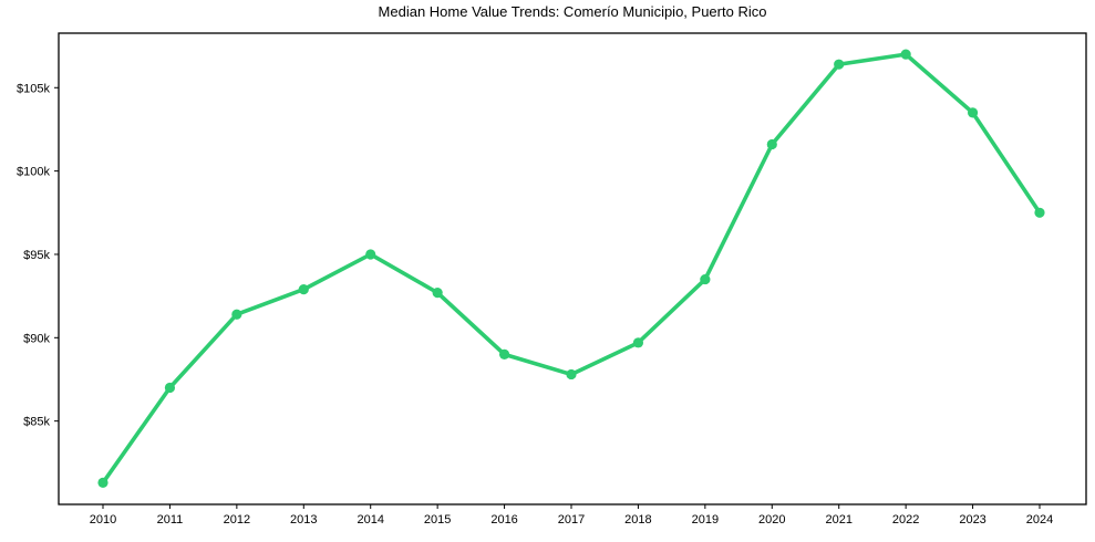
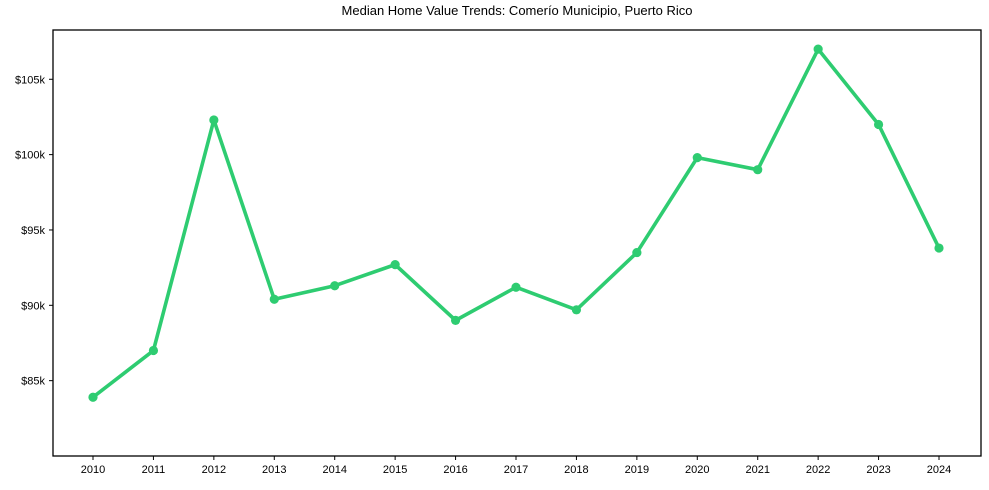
2010: $81.3k -> $83.9k
2012: $91.4k -> $102.3k
2013: $92.9k -> $90.4k
2014: $95.0k -> $91.3k
2017: $87.8k -> $91.2k
2020: $101.6k -> $99.8k
2021: $106.4k -> $99.0k
2023: $103.5k -> $102.0k
2024: $97.5k -> $93.8k
